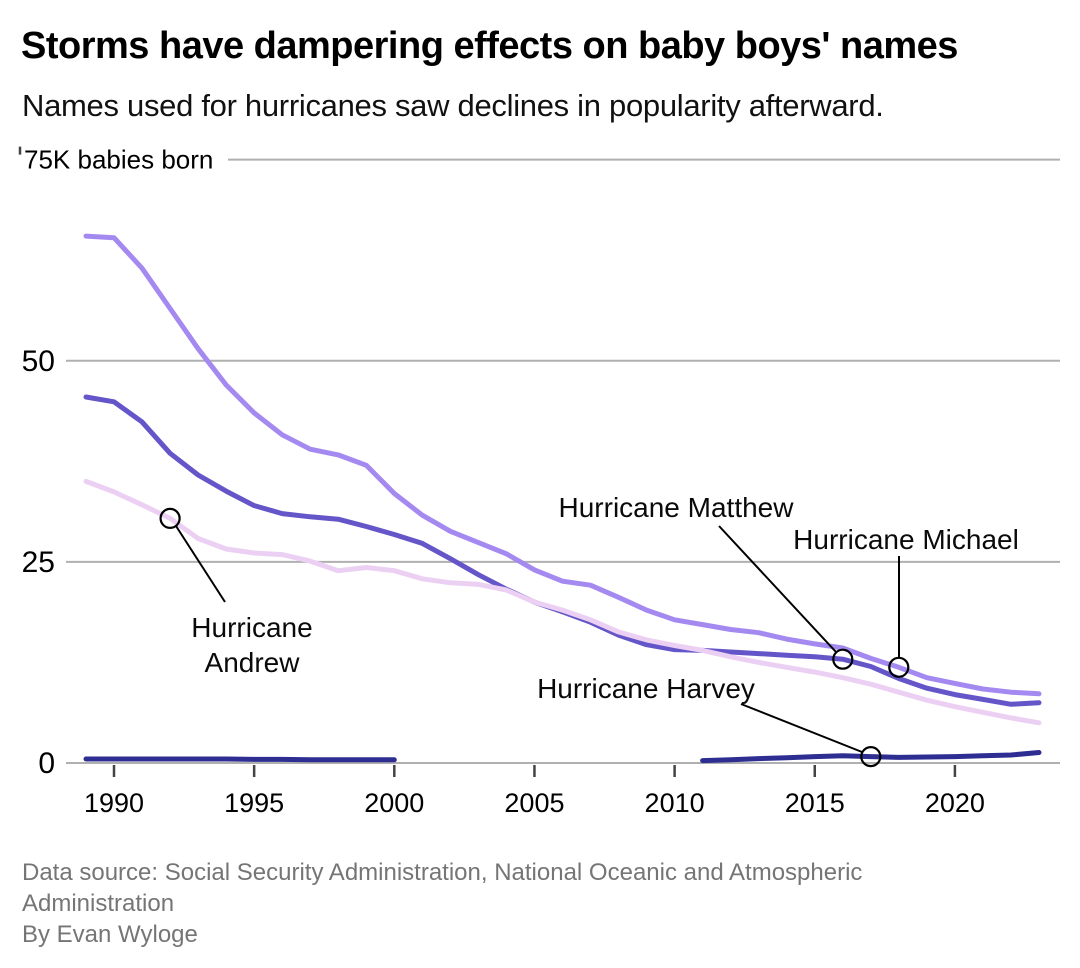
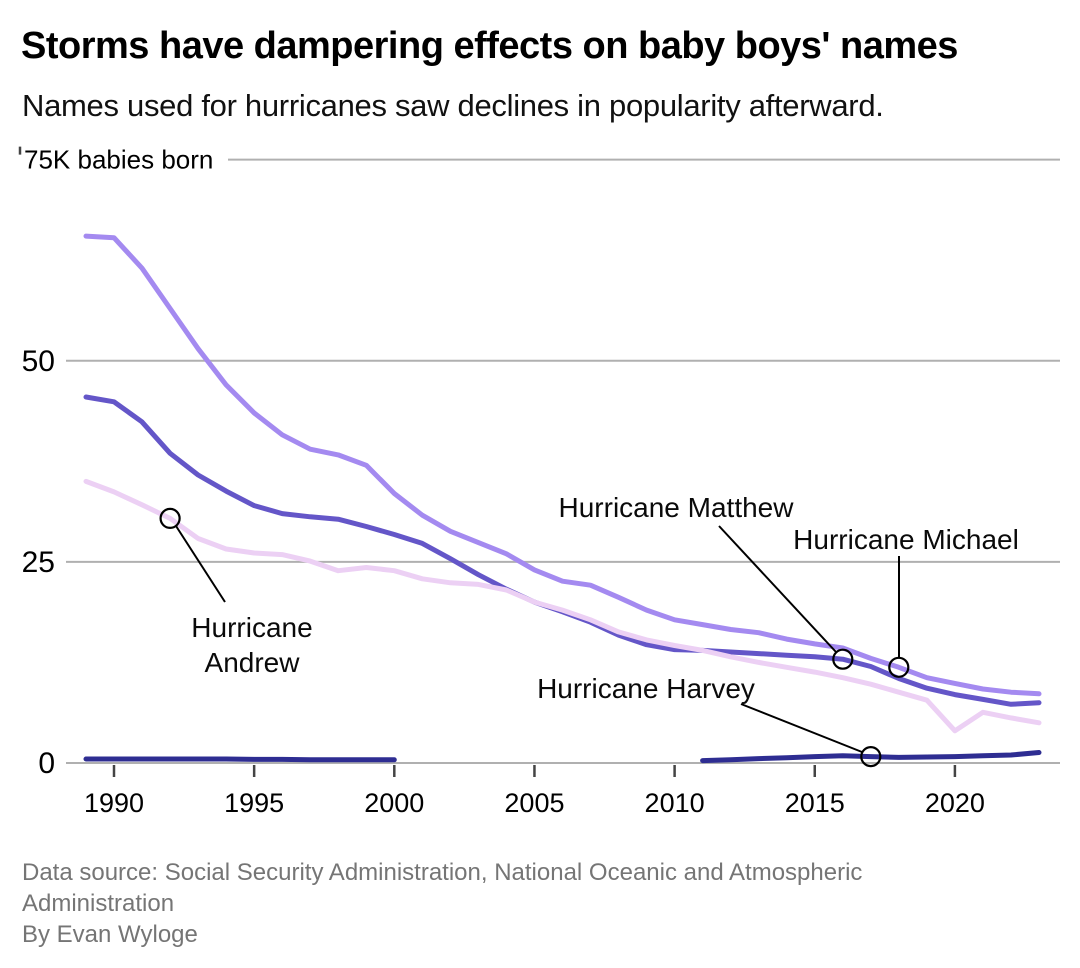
Andrew/2020: 7 -> 4
